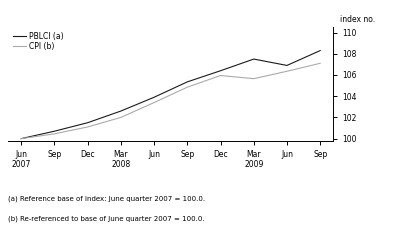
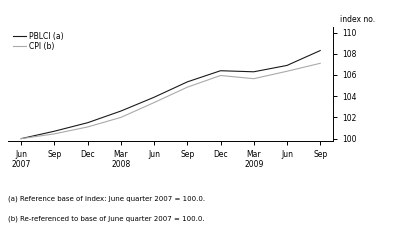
PBLCI (a)/Mar 2009: 107.5 -> 106.3
